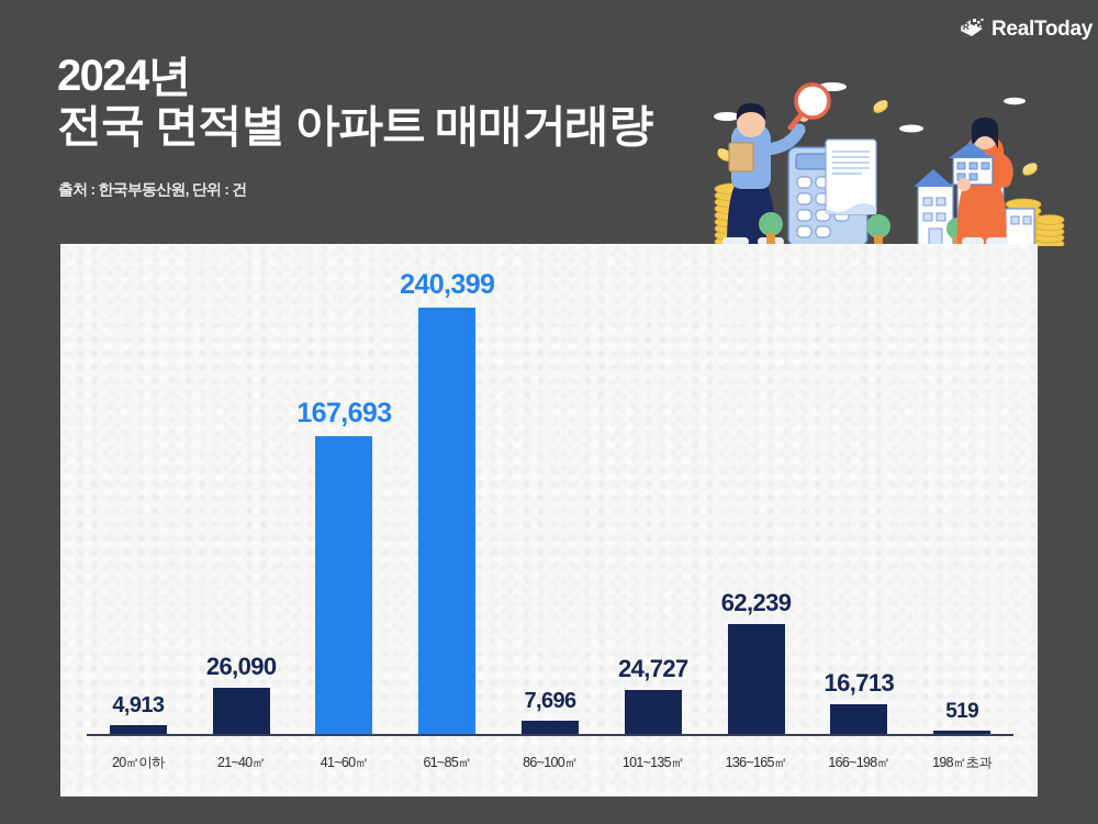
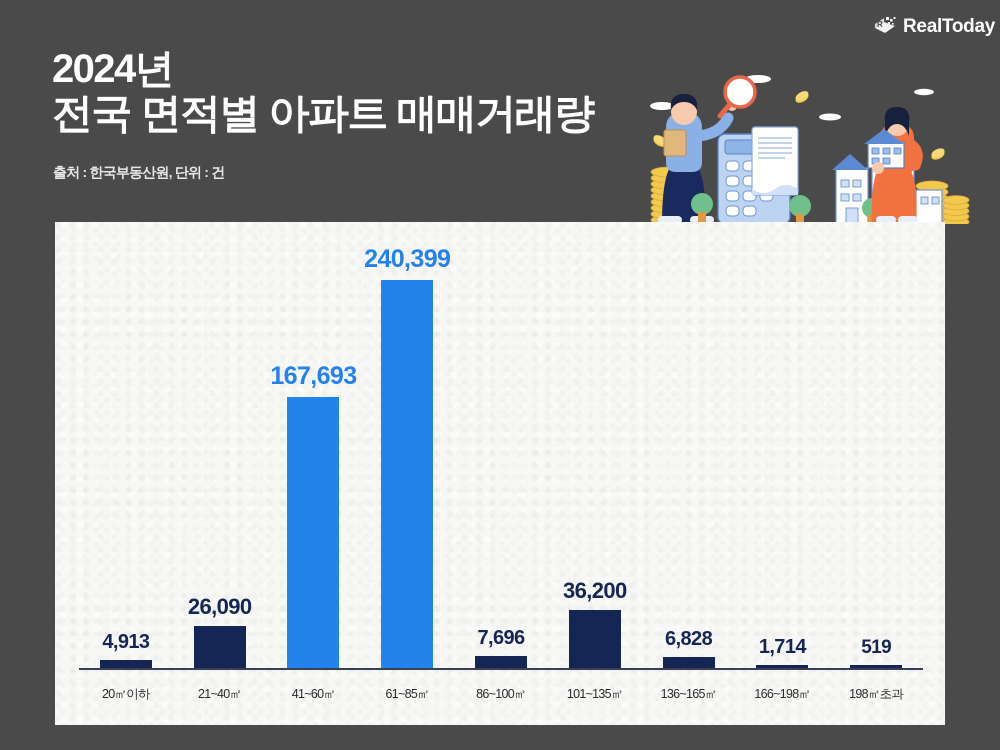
101~135㎡: 24,727 -> 36,200
136~165㎡: 62,239 -> 6,828
166~198㎡: 16,713 -> 1,714
